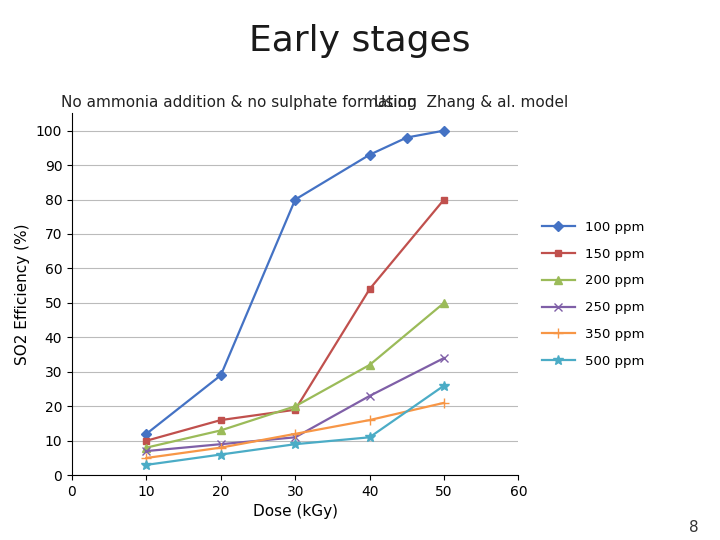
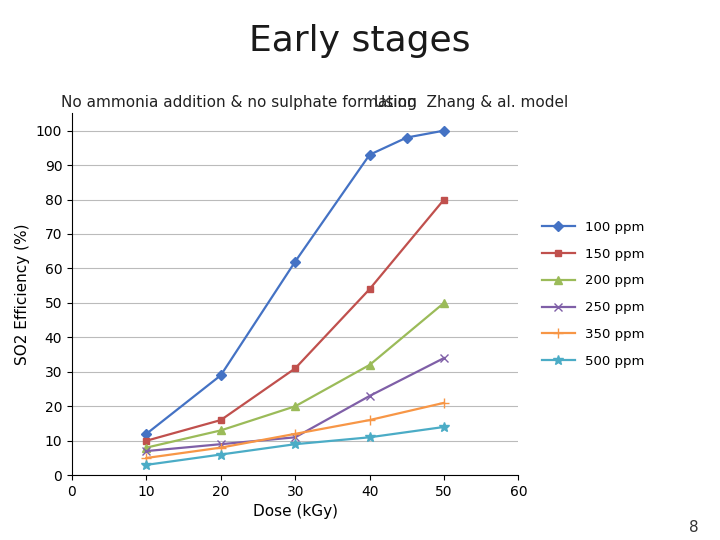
100 ppm/30: 80 -> 62
150 ppm/30: 19 -> 31
500 ppm/50: 26 -> 14
